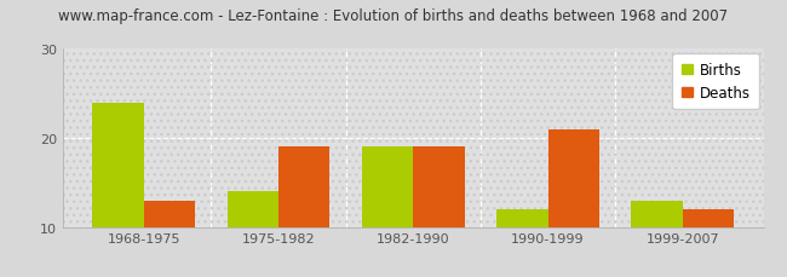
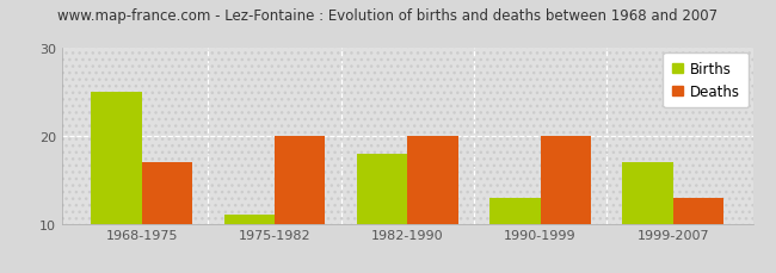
Births/1968-1975: 24 -> 25
Deaths/1968-1975: 13 -> 17
Births/1975-1982: 14 -> 11
Deaths/1975-1982: 19 -> 20
Births/1982-1990: 19 -> 18
Deaths/1982-1990: 19 -> 20
Births/1990-1999: 12 -> 13
Deaths/1990-1999: 21 -> 20
Births/1999-2007: 13 -> 17
Deaths/1999-2007: 12 -> 13
